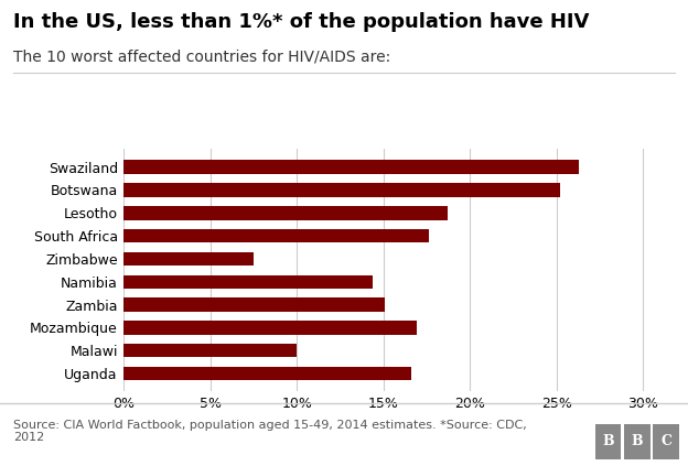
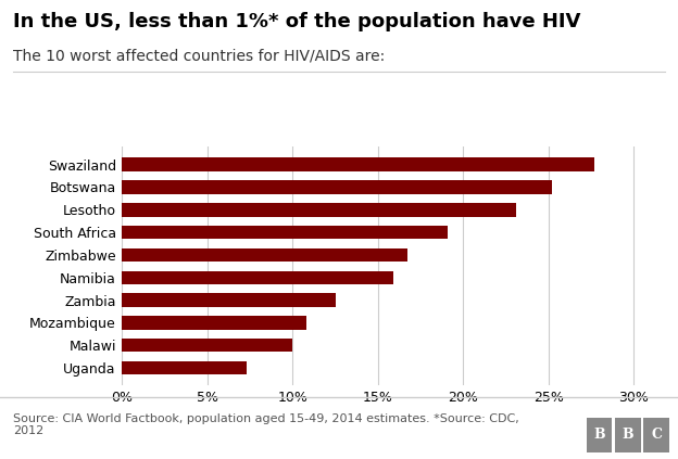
Swaziland: 26.3% -> 27.7%
Lesotho: 18.7% -> 23.1%
South Africa: 17.6% -> 19.1%
Zimbabwe: 7.5% -> 16.7%
Namibia: 14.4% -> 15.9%
Zambia: 15.1% -> 12.5%
Mozambique: 16.9% -> 10.8%
Uganda: 16.6% -> 7.3%
